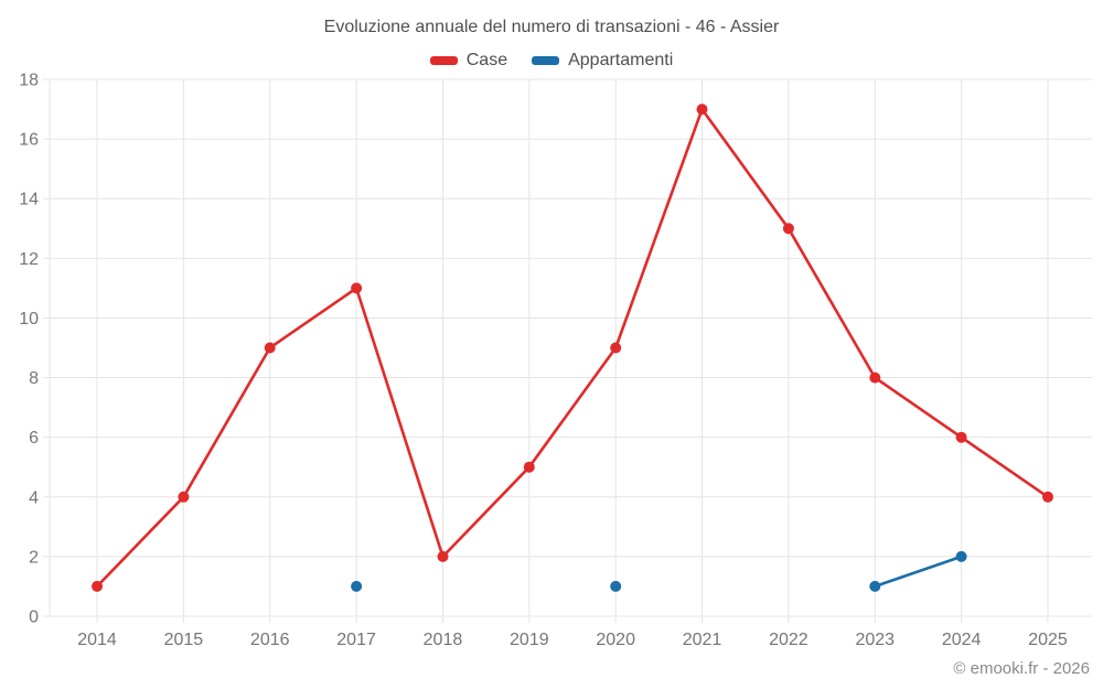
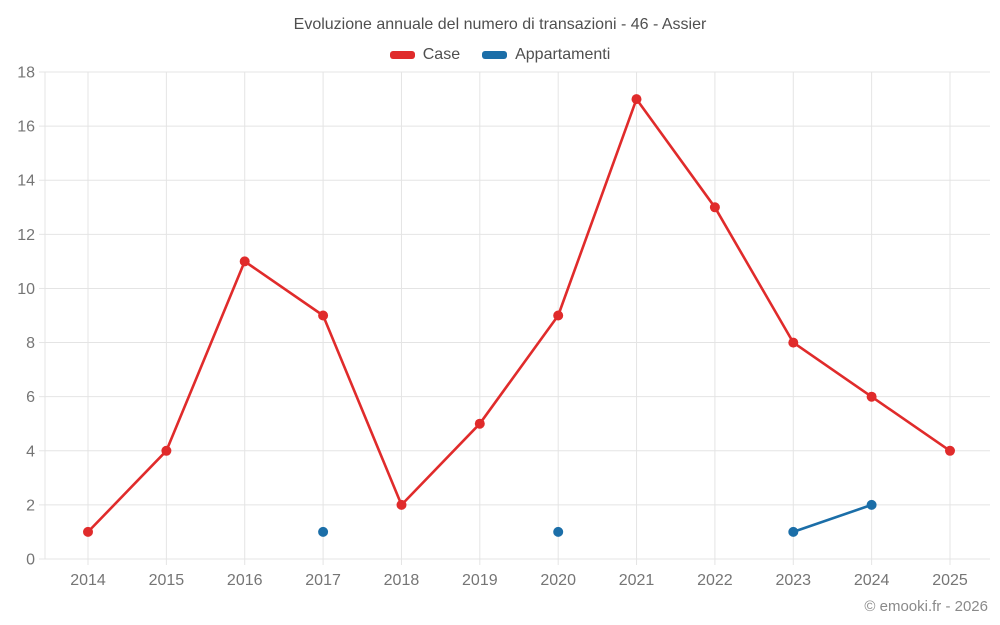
Case/2016: 9 -> 11
Case/2017: 11 -> 9
